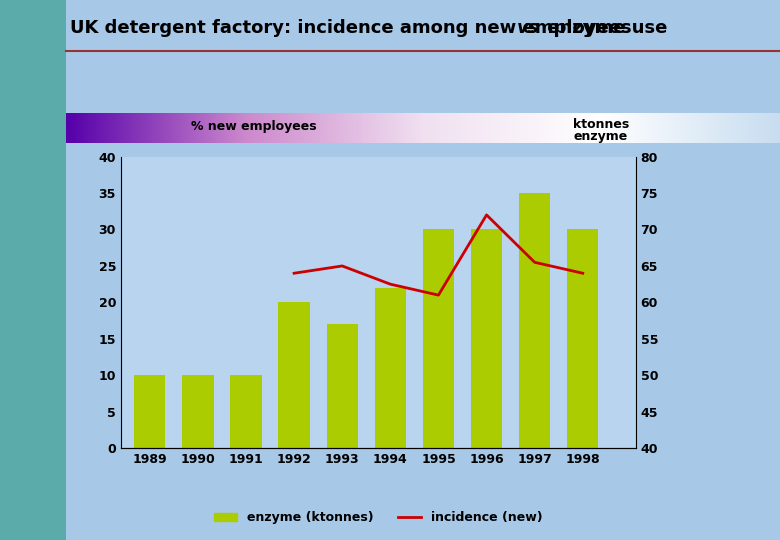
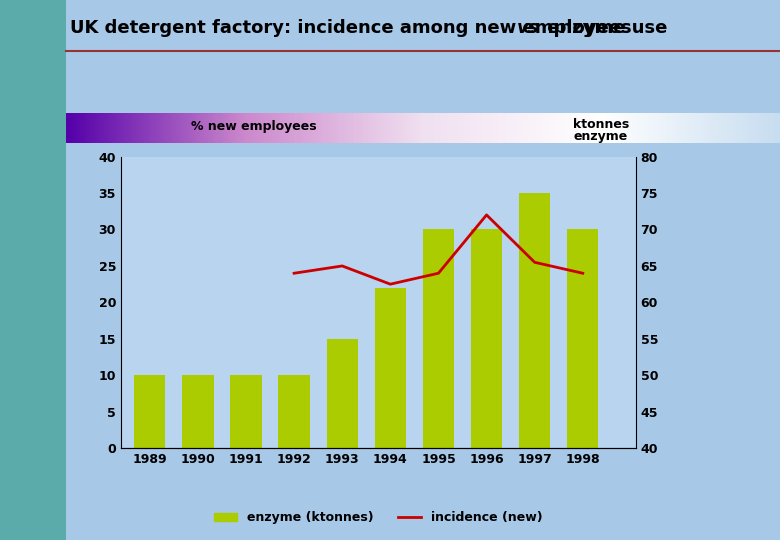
enzyme (ktonnes)/1992: 20 -> 10
enzyme (ktonnes)/1993: 17 -> 15
incidence (new)/1995: 21.0 -> 24.0
